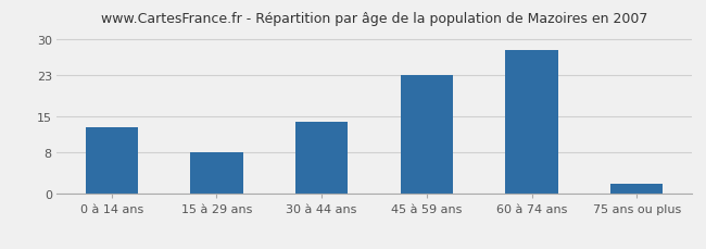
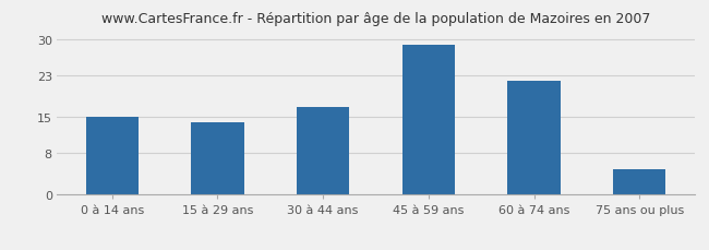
0 à 14 ans: 13 -> 15
15 à 29 ans: 8 -> 14
30 à 44 ans: 14 -> 17
45 à 59 ans: 23 -> 29
60 à 74 ans: 28 -> 22
75 ans ou plus: 2 -> 5
